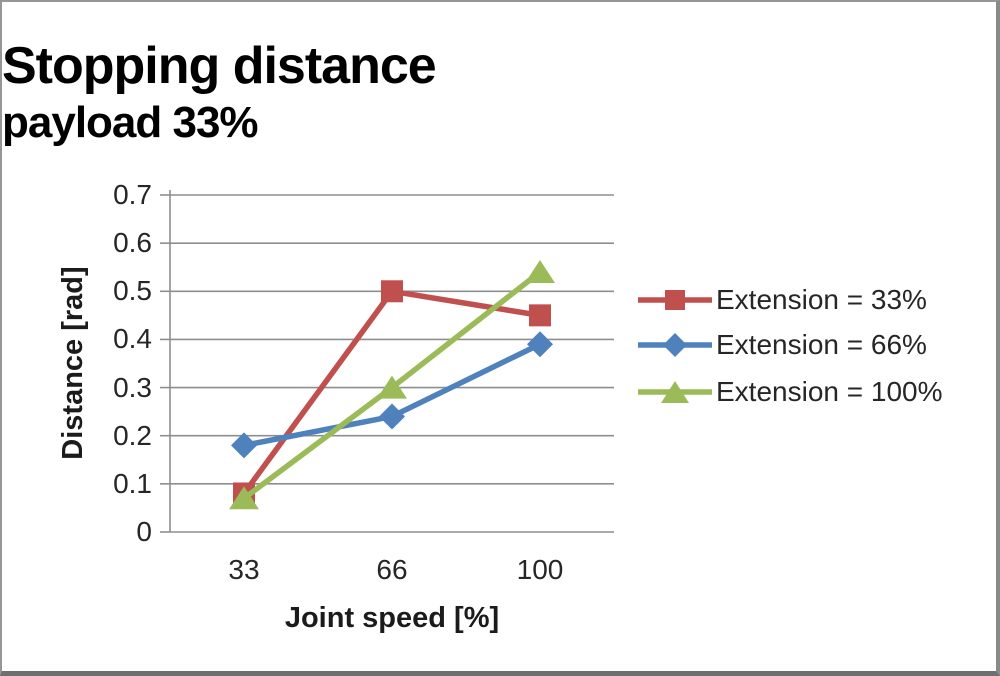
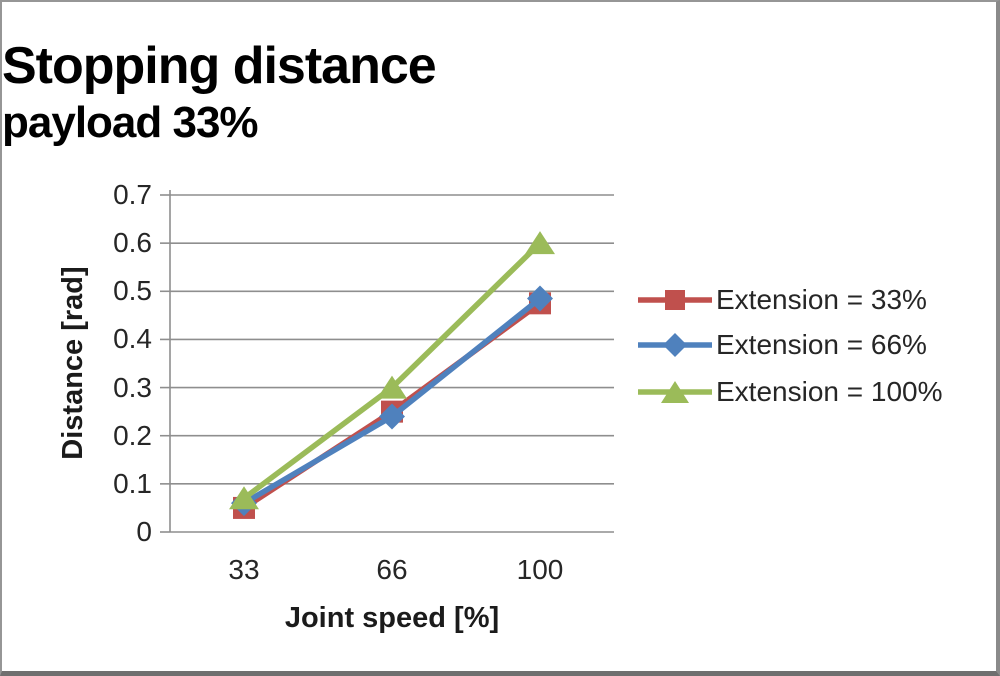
Extension = 33%/33: 0.08 -> 0.05
Extension = 66%/33: 0.18 -> 0.06
Extension = 33%/66: 0.50 -> 0.25
Extension = 33%/100: 0.45 -> 0.47
Extension = 66%/100: 0.39 -> 0.48
Extension = 100%/100: 0.54 -> 0.60
